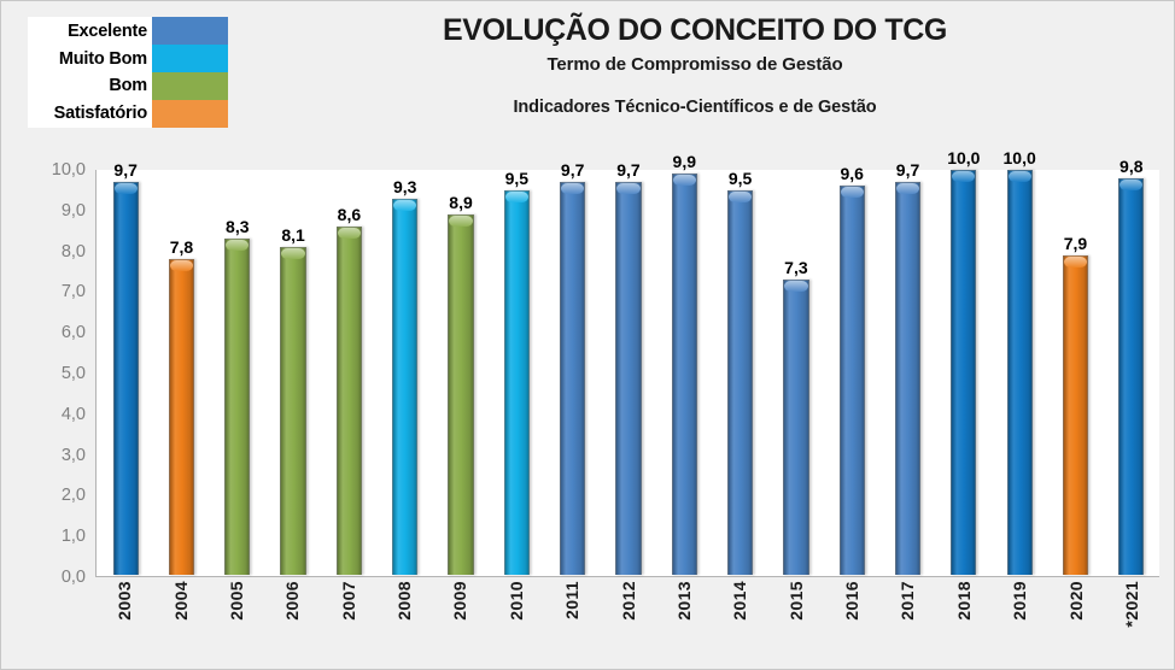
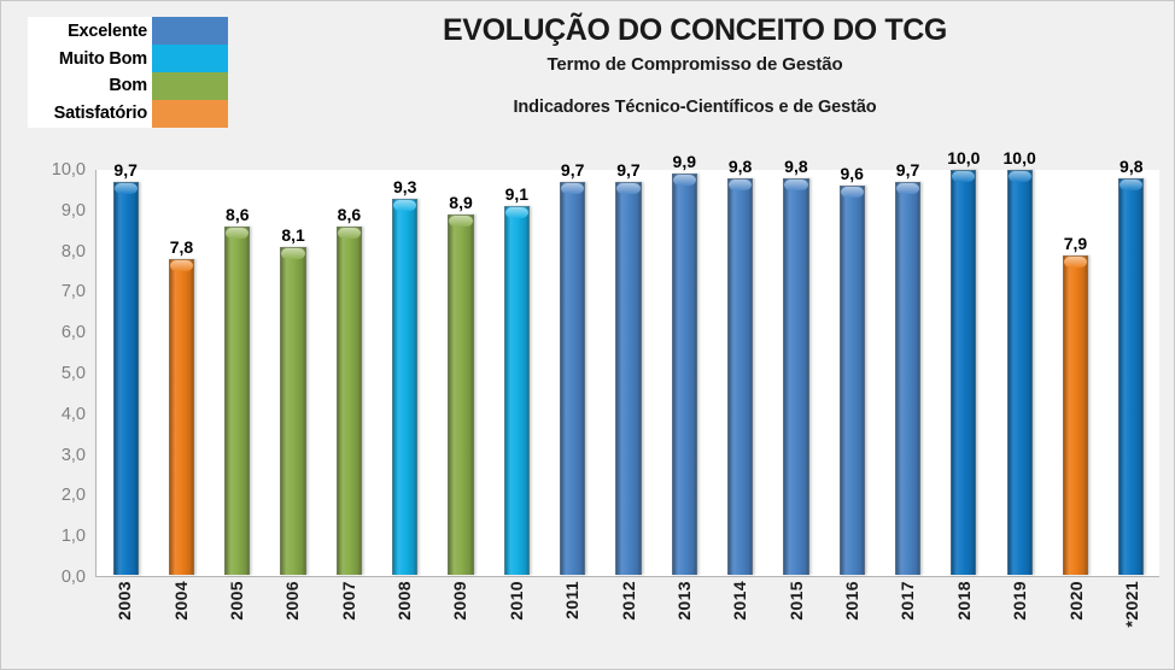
2005: 8,3 -> 8,6
2010: 9,5 -> 9,1
2014: 9,5 -> 9,8
2015: 7,3 -> 9,8
